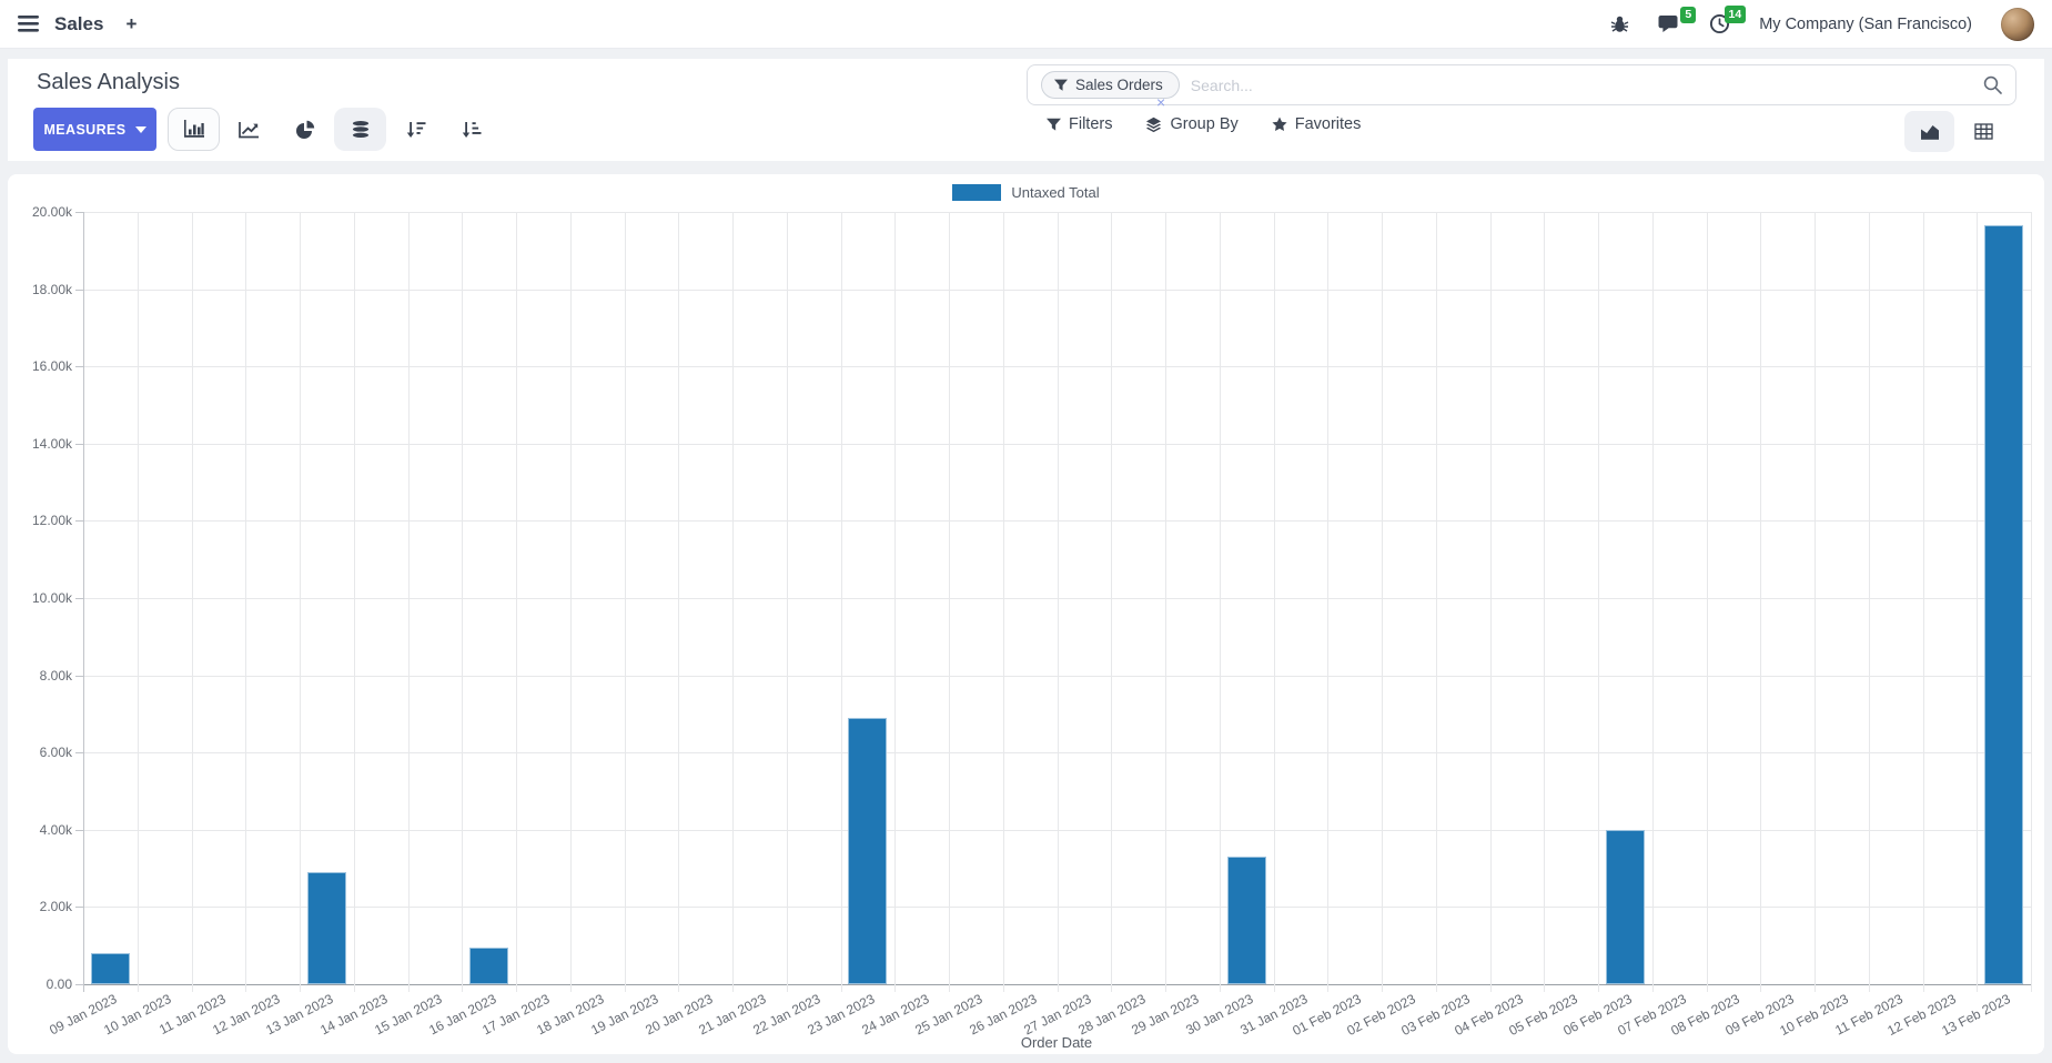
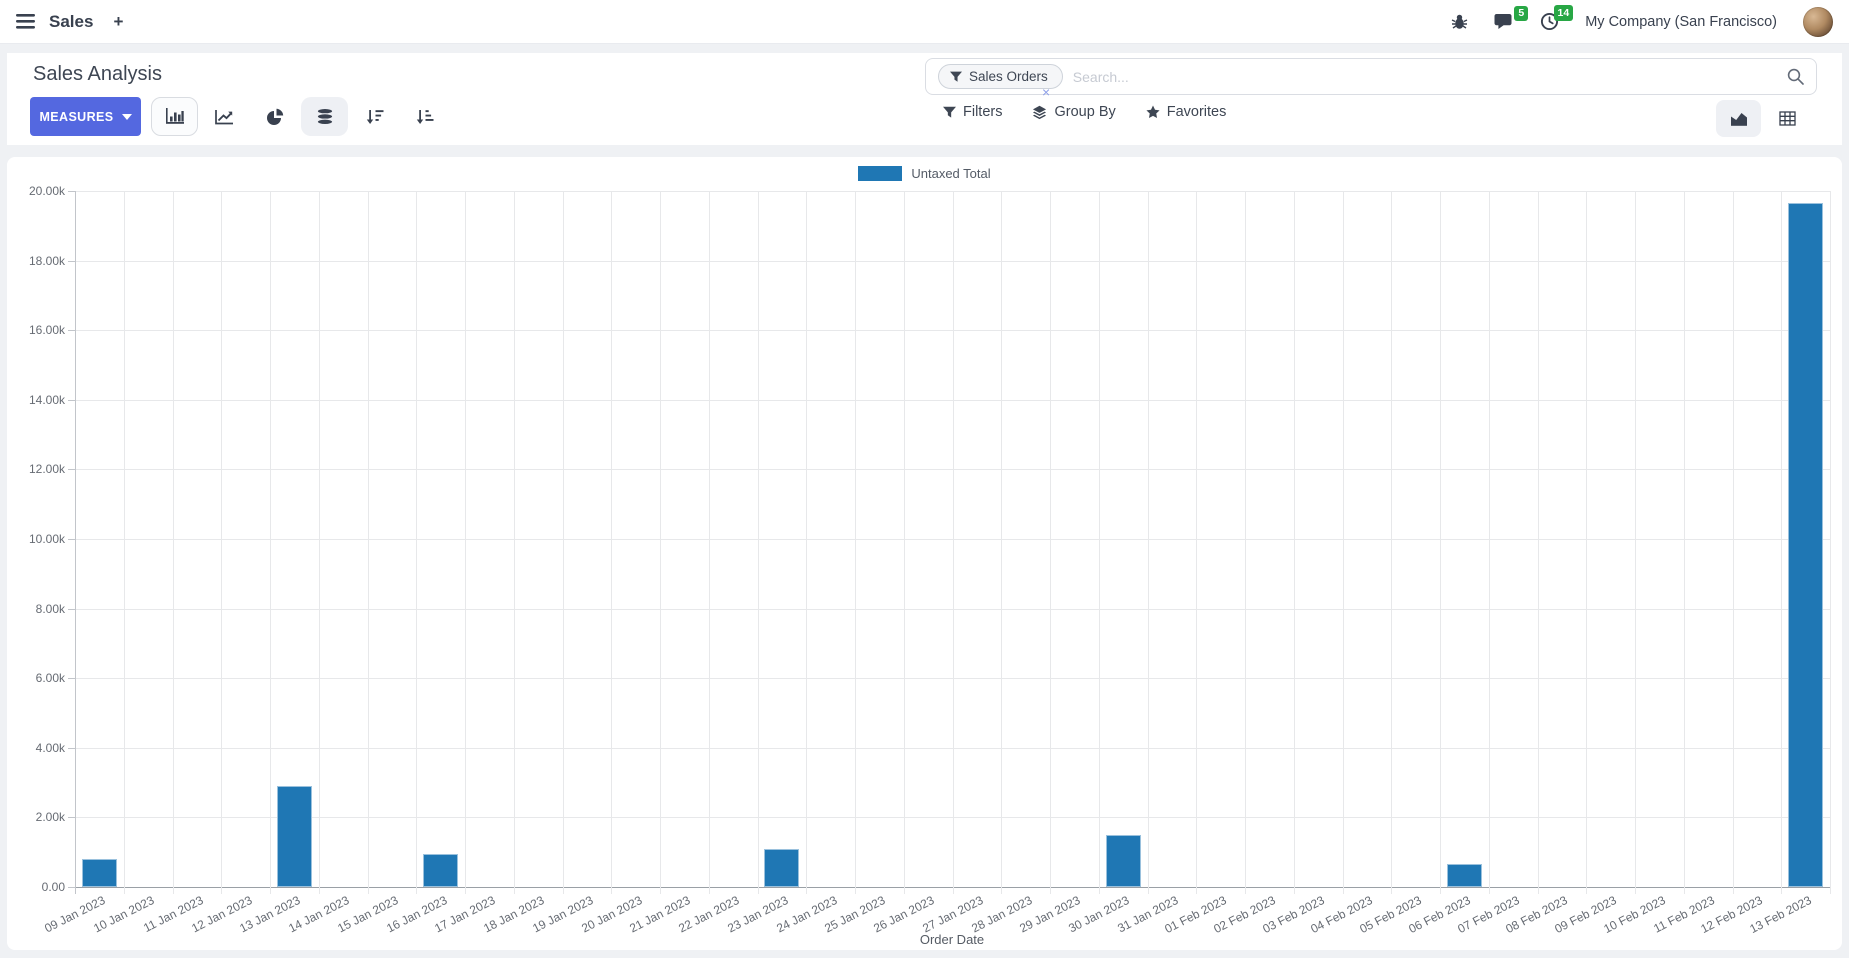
23 Jan 2023: 6.9k -> 1.1k
30 Jan 2023: 3.3k -> 1.5k
06 Feb 2023: 4.0k -> 0.6k
